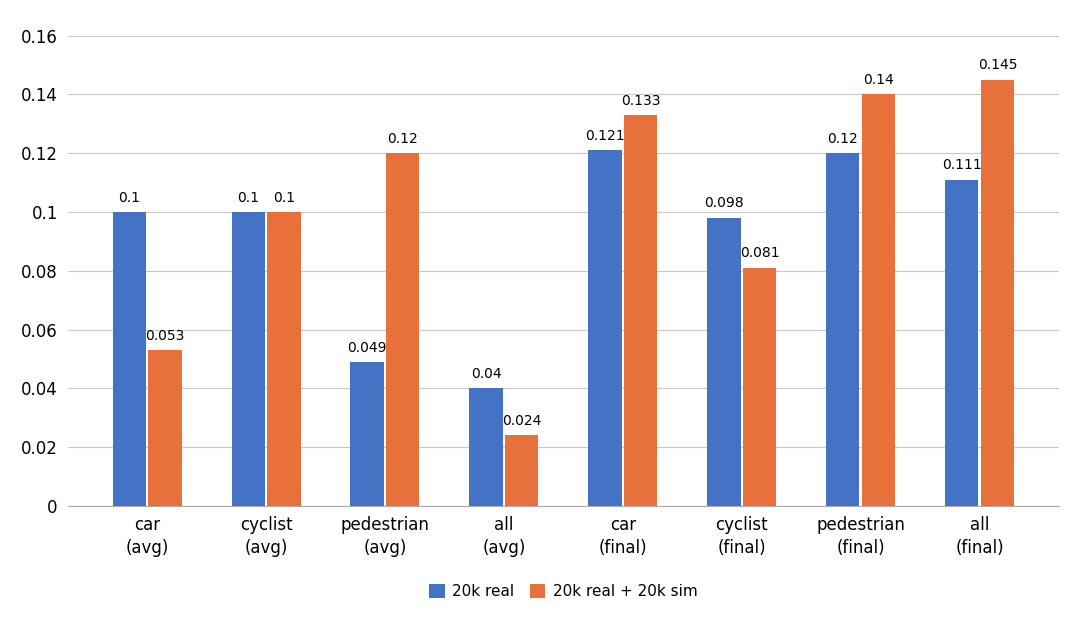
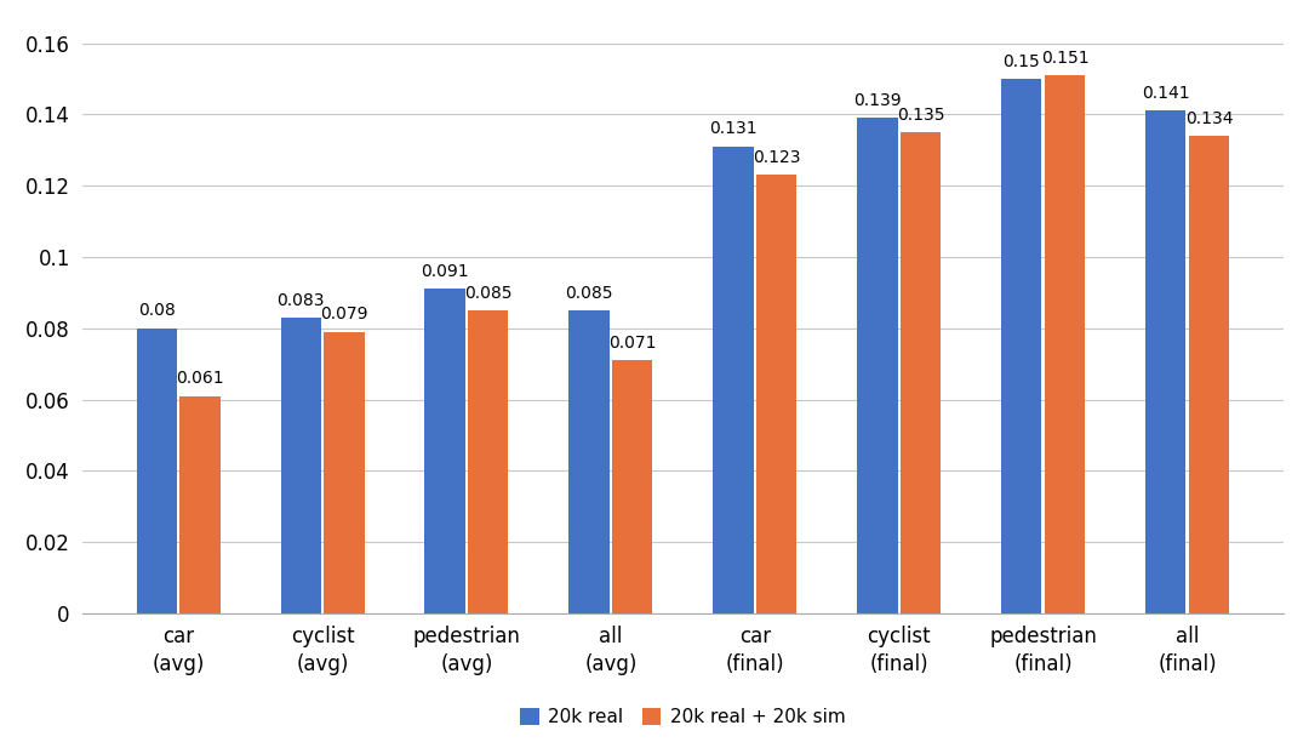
20k real/car (avg): 0.1 -> 0.08
20k real + 20k sim/car (avg): 0.053 -> 0.061
20k real/cyclist (avg): 0.1 -> 0.083
20k real + 20k sim/cyclist (avg): 0.1 -> 0.079
20k real/pedestrian (avg): 0.049 -> 0.091
20k real + 20k sim/pedestrian (avg): 0.12 -> 0.085
20k real/all (avg): 0.04 -> 0.085
20k real + 20k sim/all (avg): 0.024 -> 0.071
20k real/car (final): 0.121 -> 0.131
20k real + 20k sim/car (final): 0.133 -> 0.123
20k real/cyclist (final): 0.098 -> 0.139
20k real + 20k sim/cyclist (final): 0.081 -> 0.135
20k real/pedestrian (final): 0.12 -> 0.15
20k real + 20k sim/pedestrian (final): 0.14 -> 0.151
20k real/all (final): 0.111 -> 0.141
20k real + 20k sim/all (final): 0.145 -> 0.134
